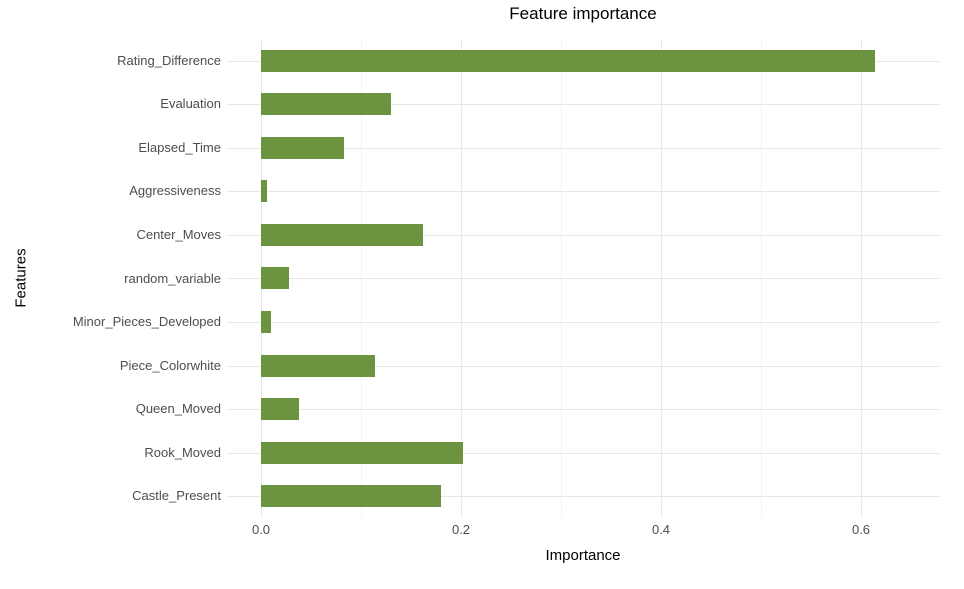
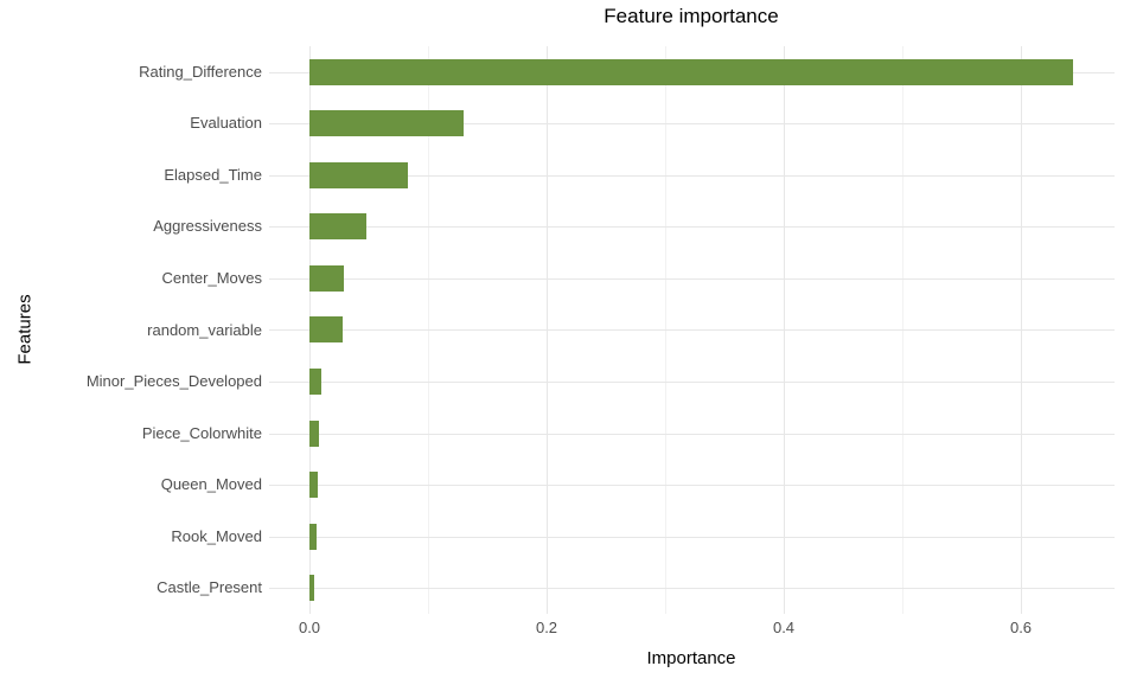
Rating_Difference: 0.614 -> 0.644
Aggressiveness: 0.006 -> 0.048
Center_Moves: 0.162 -> 0.029
Piece_Colorwhite: 0.114 -> 0.008
Queen_Moved: 0.038 -> 0.007
Rook_Moved: 0.202 -> 0.006
Castle_Present: 0.180 -> 0.004
